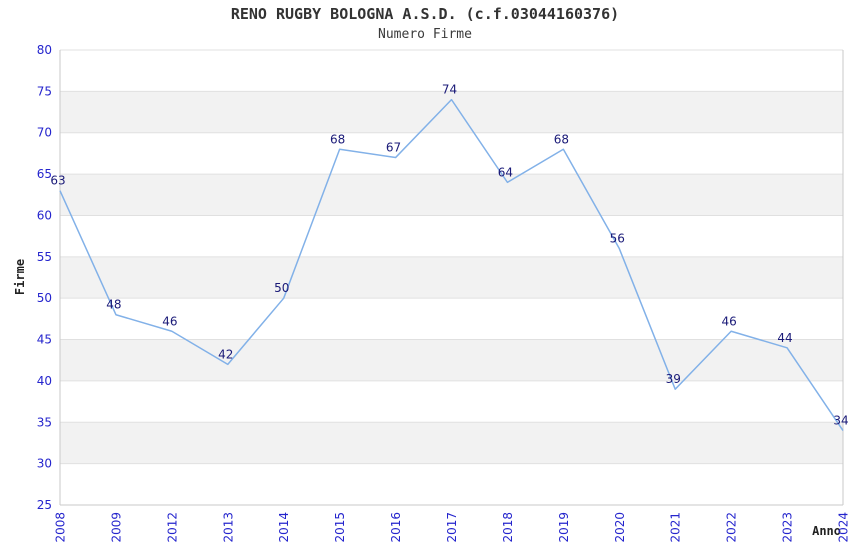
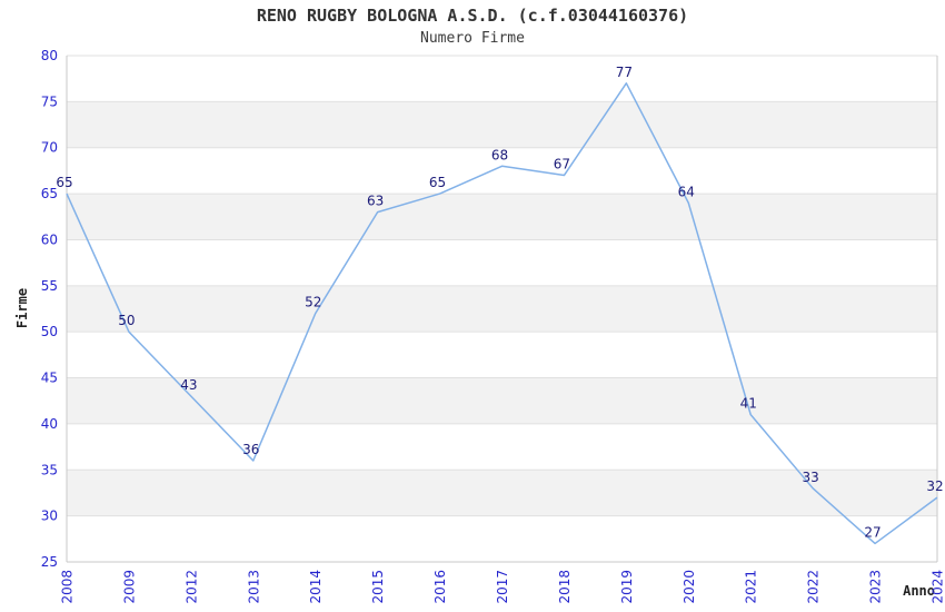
2008: 63 -> 65
2009: 48 -> 50
2012: 46 -> 43
2013: 42 -> 36
2014: 50 -> 52
2015: 68 -> 63
2016: 67 -> 65
2017: 74 -> 68
2018: 64 -> 67
2019: 68 -> 77
2020: 56 -> 64
2021: 39 -> 41
2022: 46 -> 33
2023: 44 -> 27
2024: 34 -> 32
